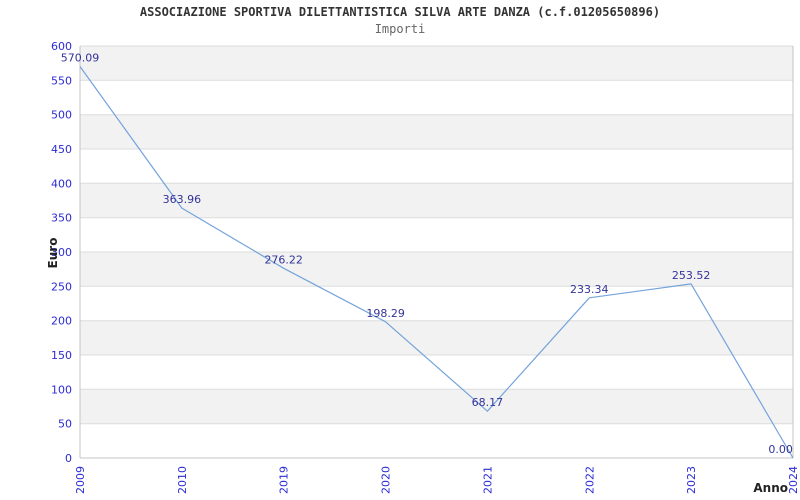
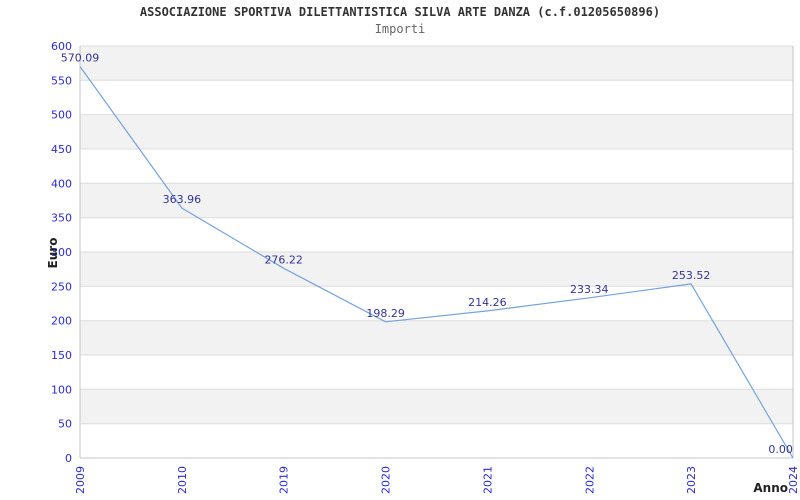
2021: 68.17 -> 214.26
